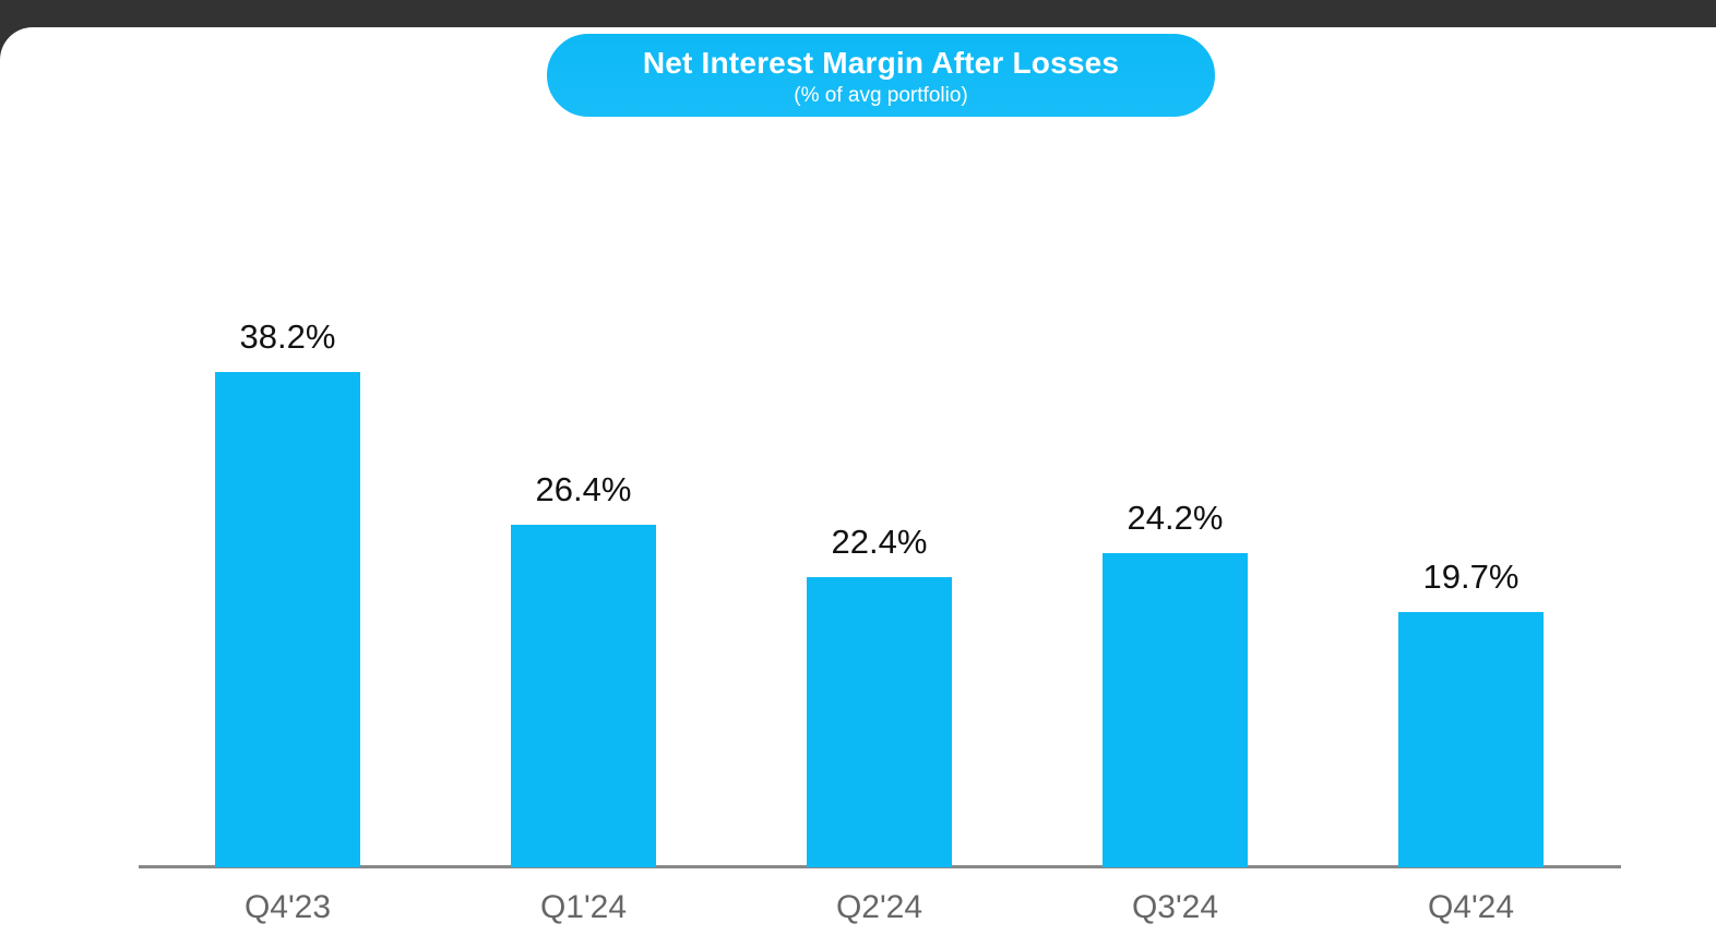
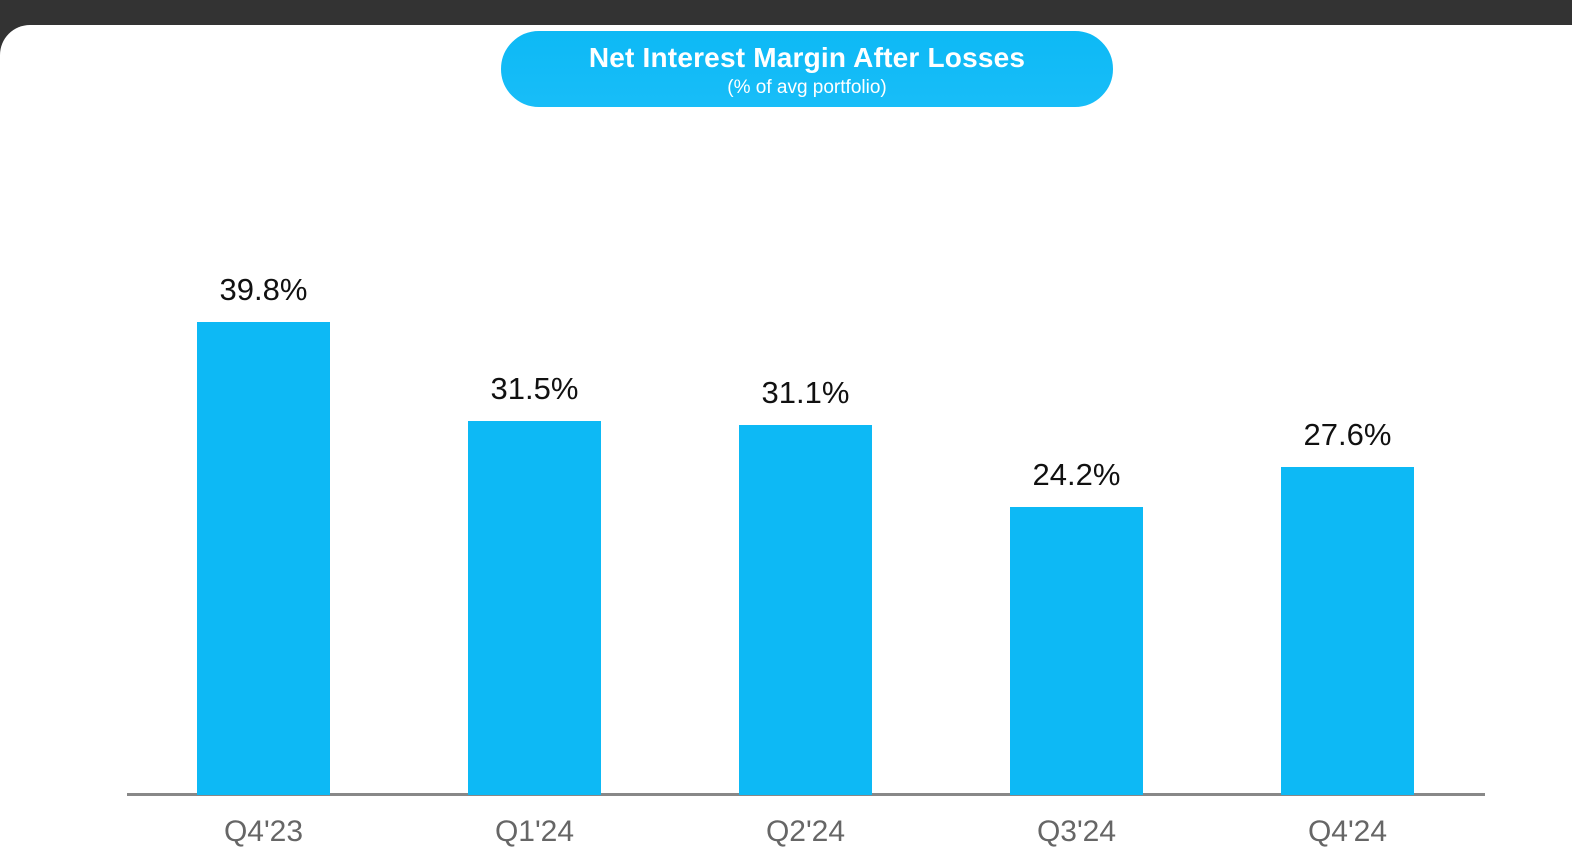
Q4'23: 38.2% -> 39.8%
Q1'24: 26.4% -> 31.5%
Q2'24: 22.4% -> 31.1%
Q4'24: 19.7% -> 27.6%
